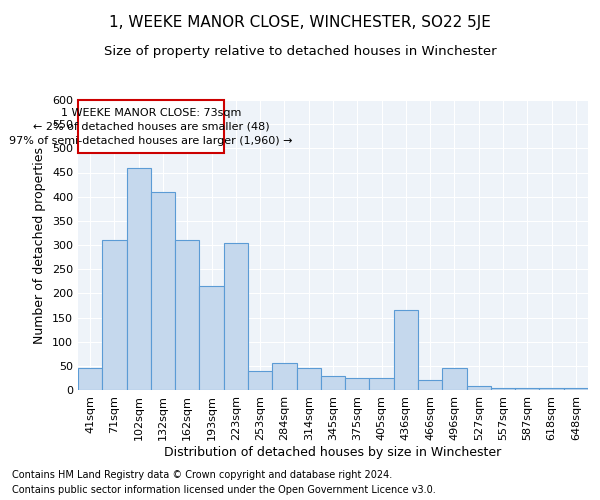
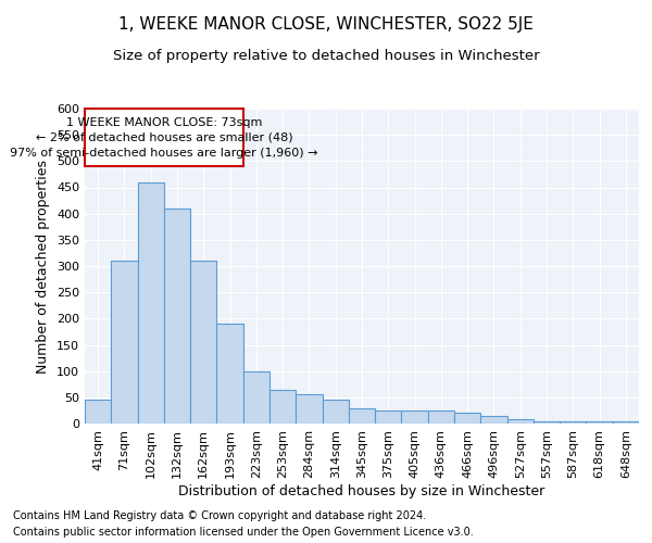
193sqm: 215 -> 190
223sqm: 305 -> 100
253sqm: 40 -> 65
436sqm: 165 -> 25
496sqm: 45 -> 15
